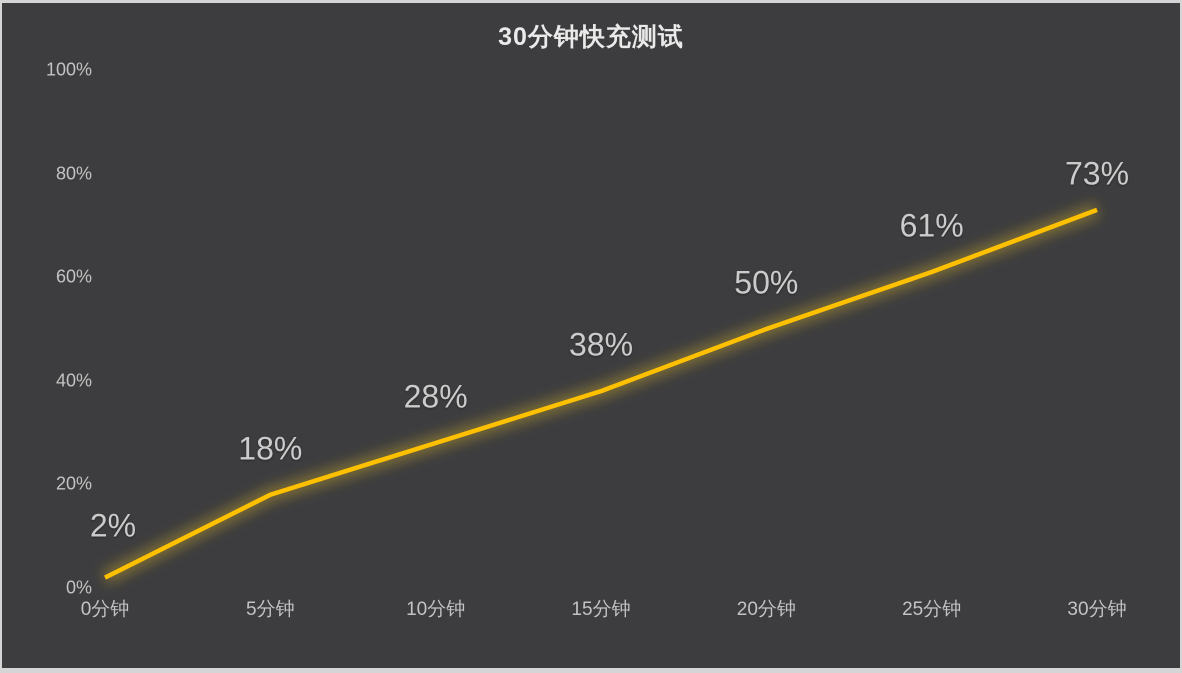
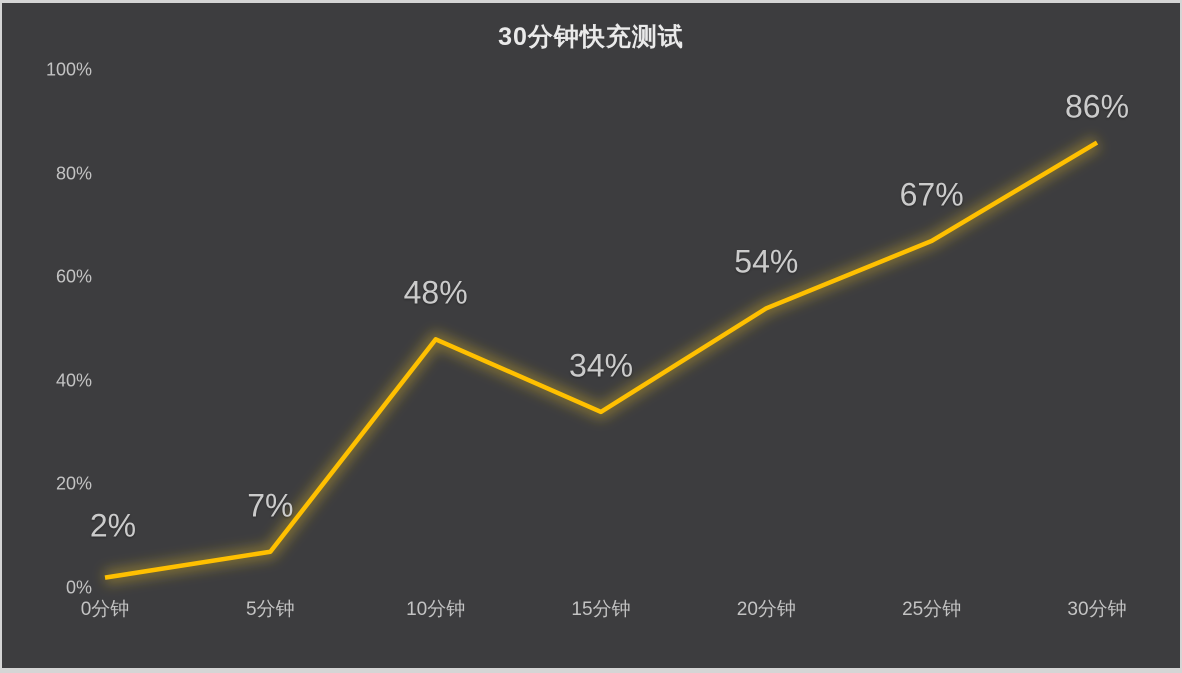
5分钟: 18% -> 7%
10分钟: 28% -> 48%
15分钟: 38% -> 34%
20分钟: 50% -> 54%
25分钟: 61% -> 67%
30分钟: 73% -> 86%
